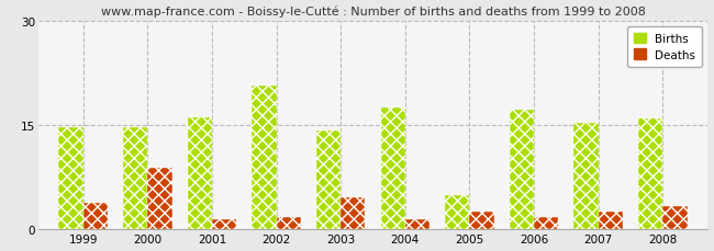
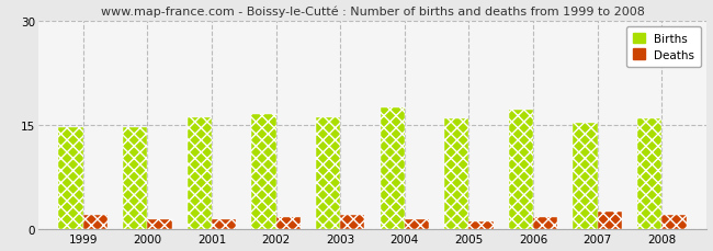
Deaths/1999: 3.8 -> 2.1
Deaths/2000: 8.8 -> 1.5
Births/2002: 20.6 -> 16.5
Births/2003: 14.2 -> 16.1
Deaths/2003: 4.6 -> 2.1
Births/2005: 5.0 -> 15.9
Deaths/2005: 2.6 -> 1.1
Deaths/2008: 3.4 -> 2.1
